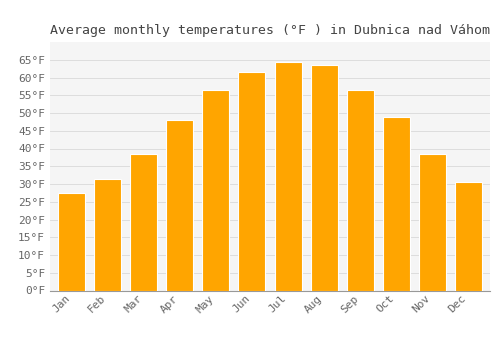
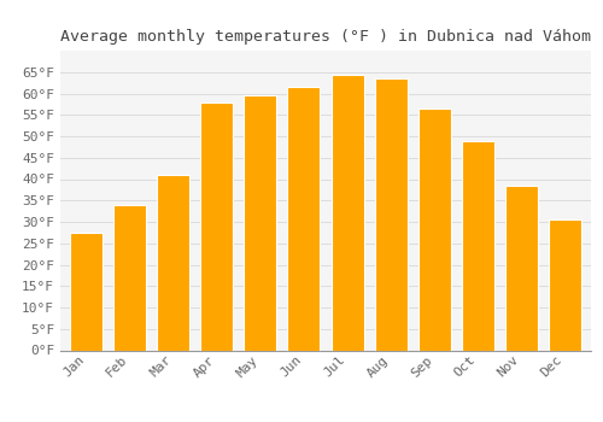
Feb: 31.5°F -> 34.0°F
Mar: 38.5°F -> 41.0°F
Apr: 48.0°F -> 58.0°F
May: 56.5°F -> 59.5°F
